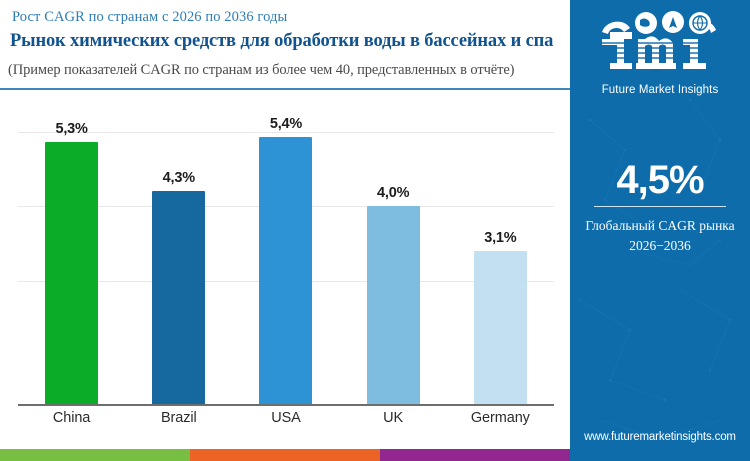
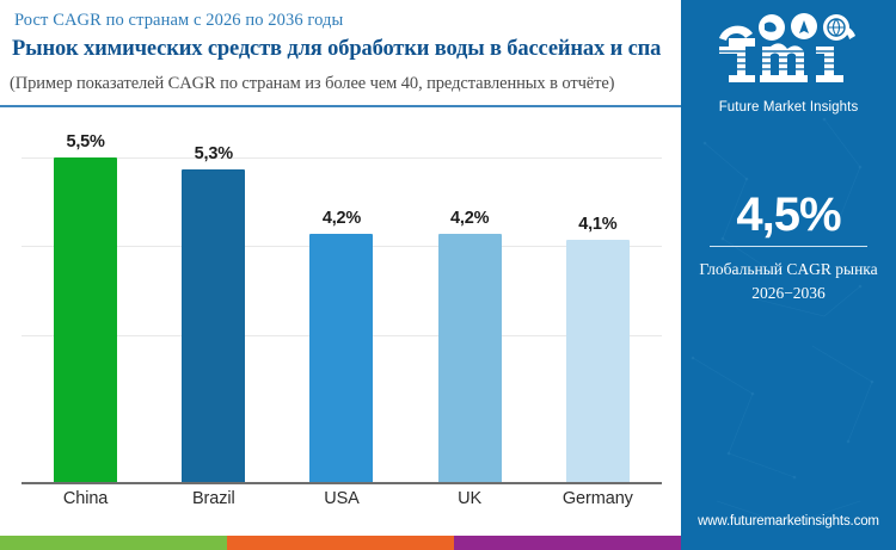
China: 5,3% -> 5,5%
Brazil: 4,3% -> 5,3%
USA: 5,4% -> 4,2%
UK: 4,0% -> 4,2%
Germany: 3,1% -> 4,1%
